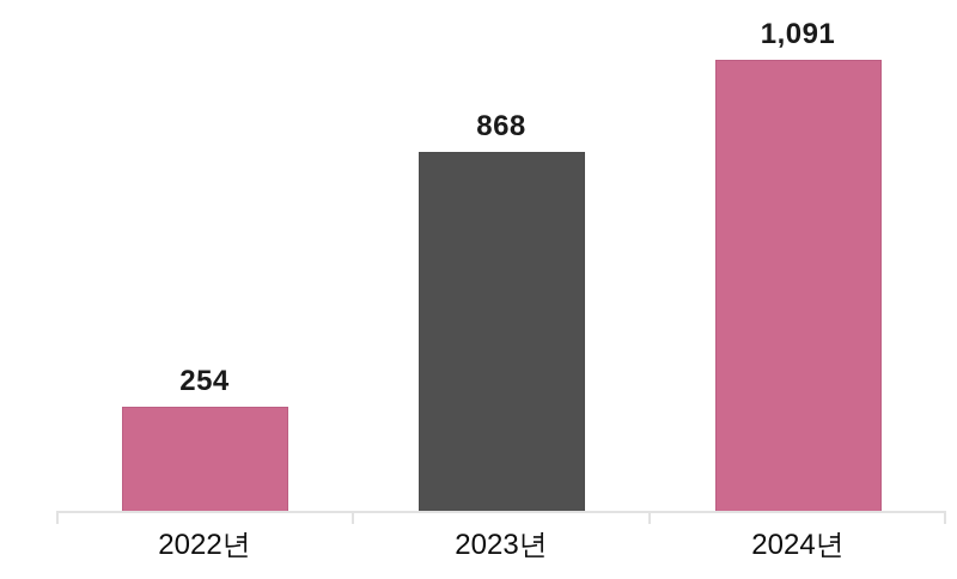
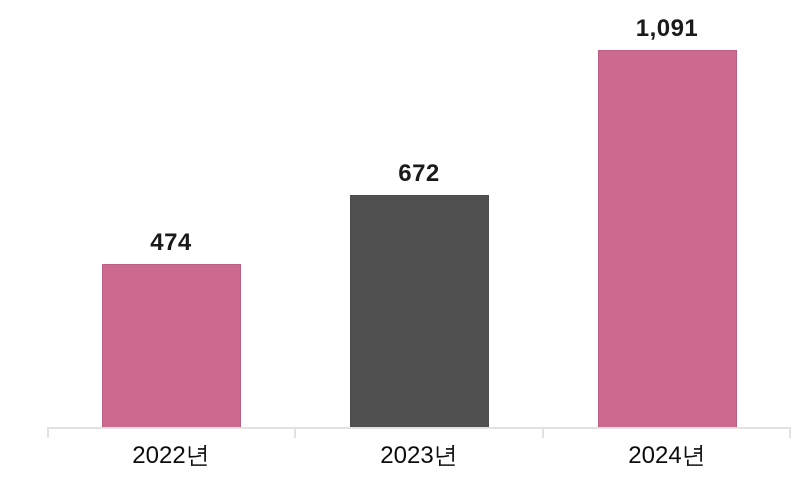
2022년: 254 -> 474
2023년: 868 -> 672
